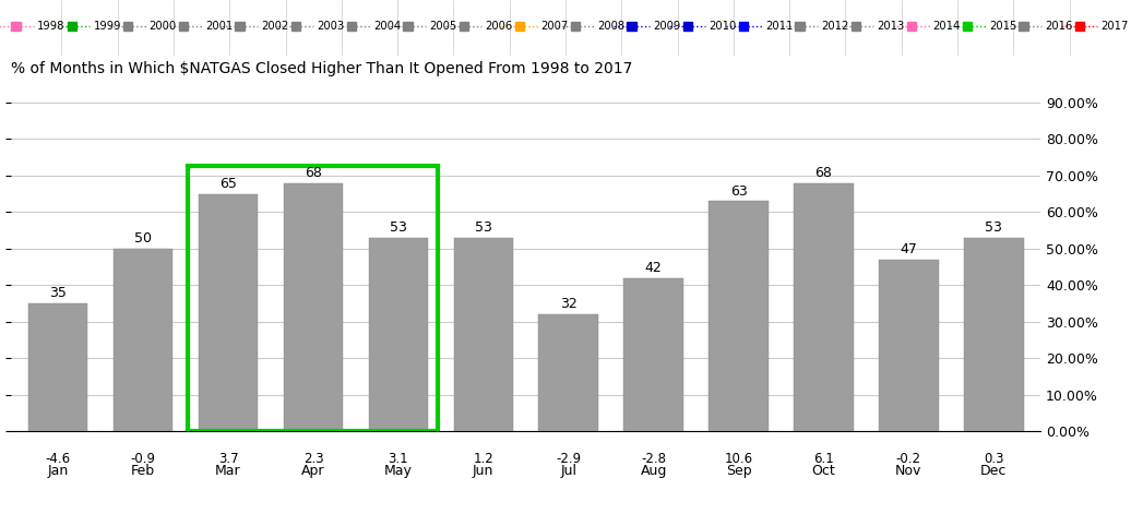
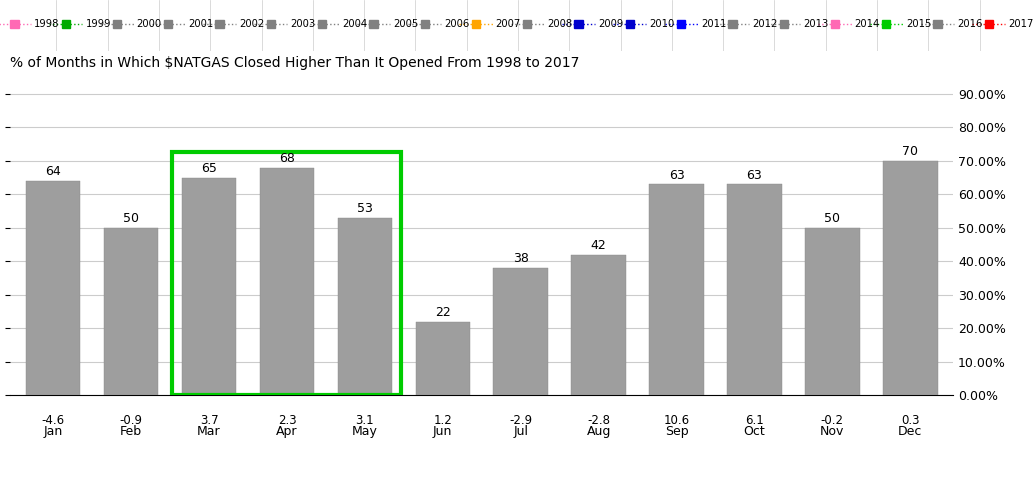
Jan: 35 -> 64
Jun: 53 -> 22
Jul: 32 -> 38
Oct: 68 -> 63
Nov: 47 -> 50
Dec: 53 -> 70
